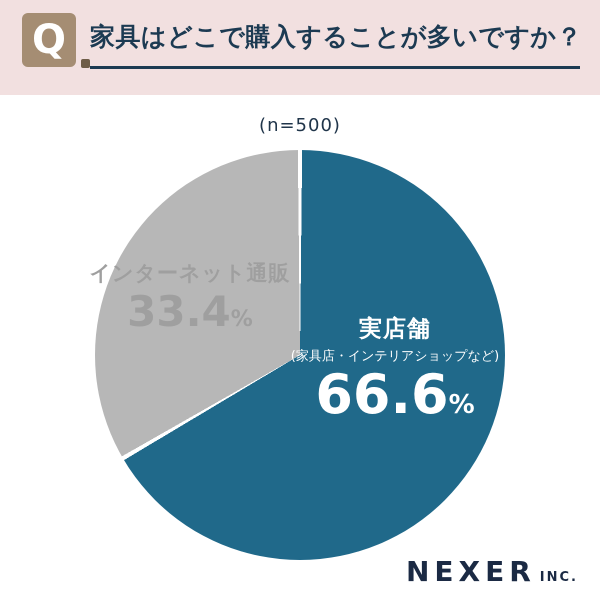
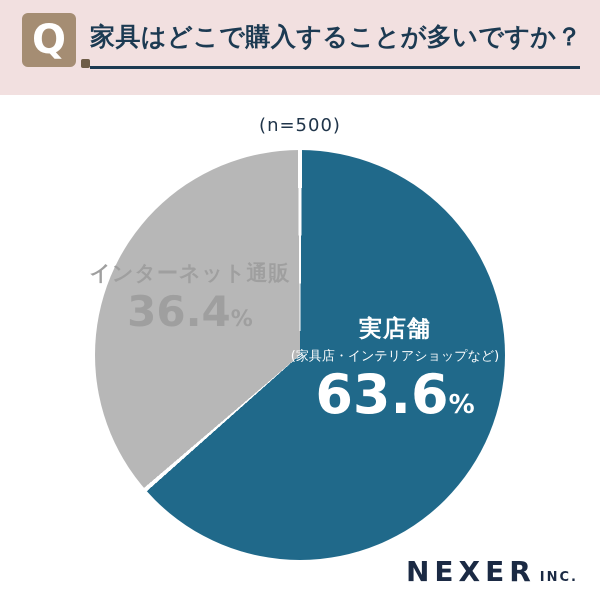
実店舗: 66.6 -> 63.6
インターネット通販: 33.4 -> 36.4
